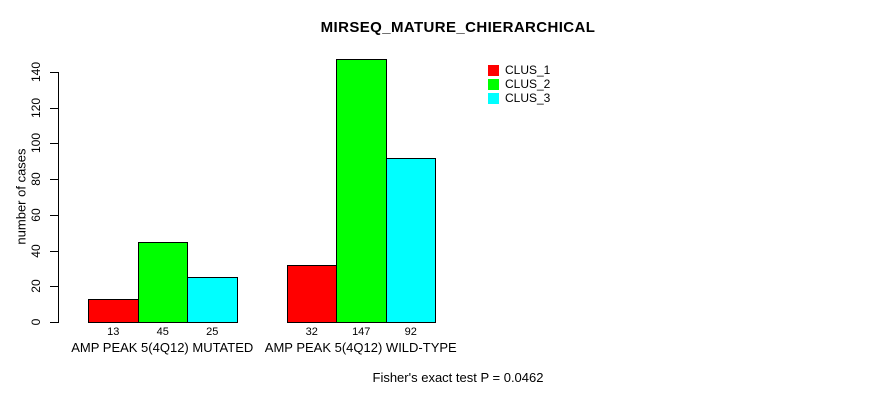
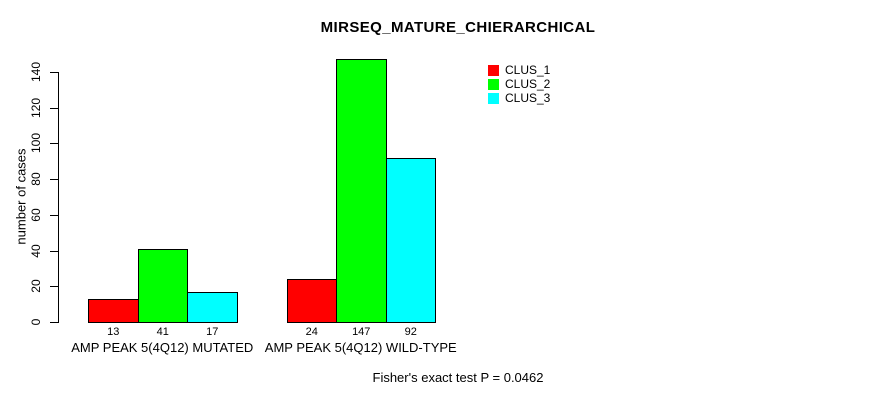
CLUS_2/AMP PEAK 5(4Q12) MUTATED: 45 -> 41
CLUS_3/AMP PEAK 5(4Q12) MUTATED: 25 -> 17
CLUS_1/AMP PEAK 5(4Q12) WILD-TYPE: 32 -> 24
